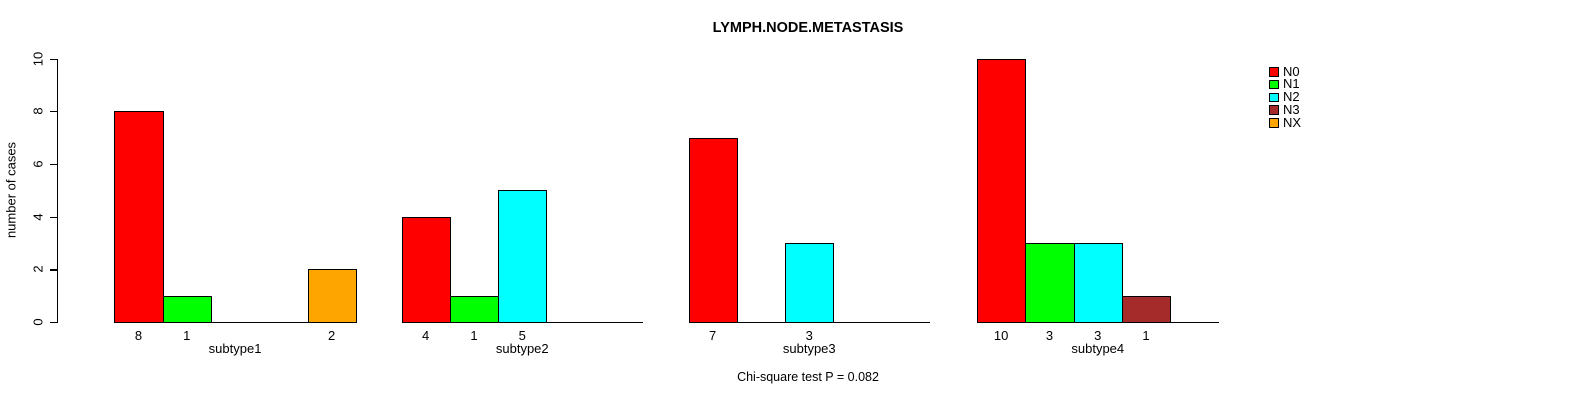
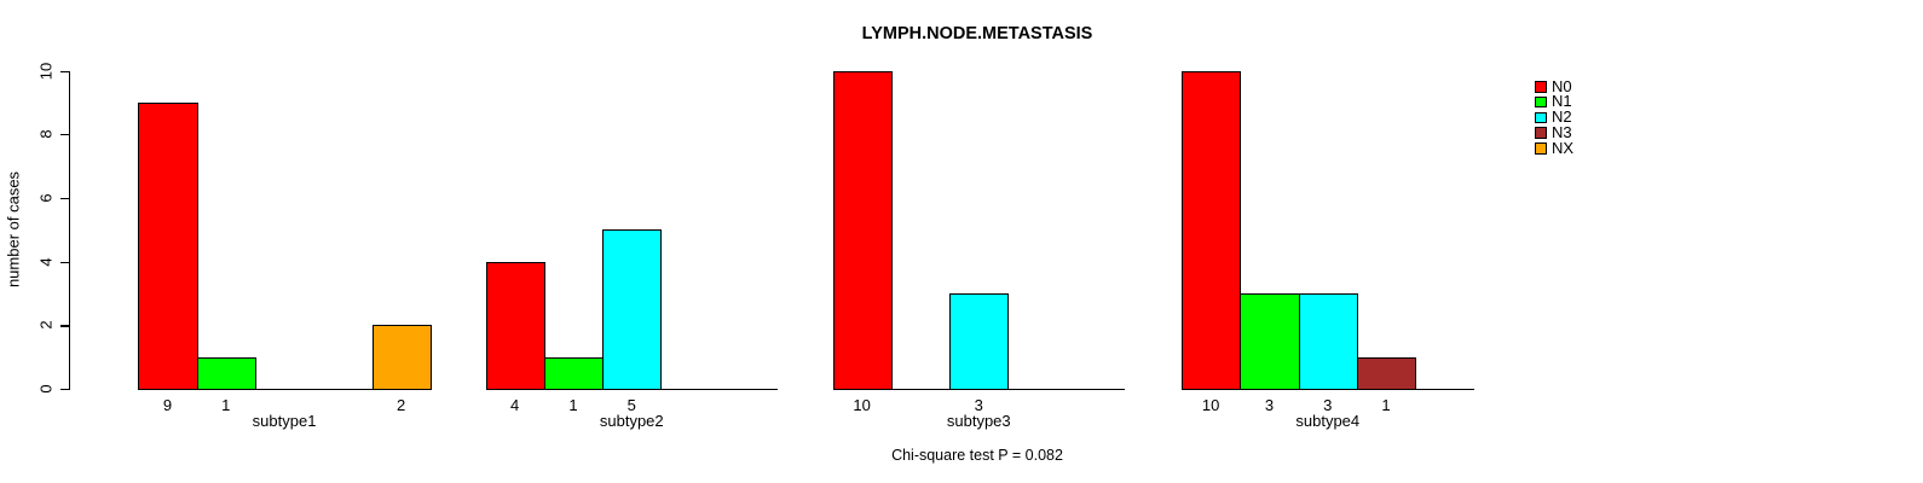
N0/subtype1: 8 -> 9
N0/subtype3: 7 -> 10
